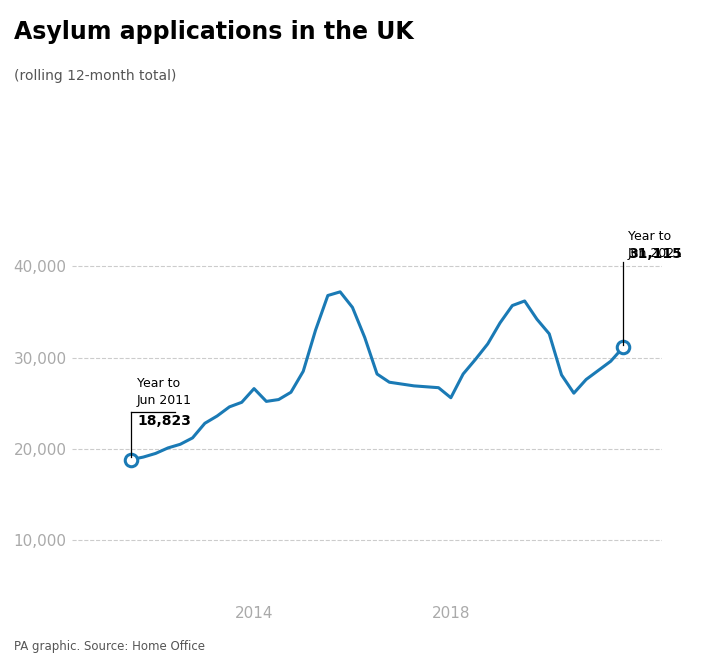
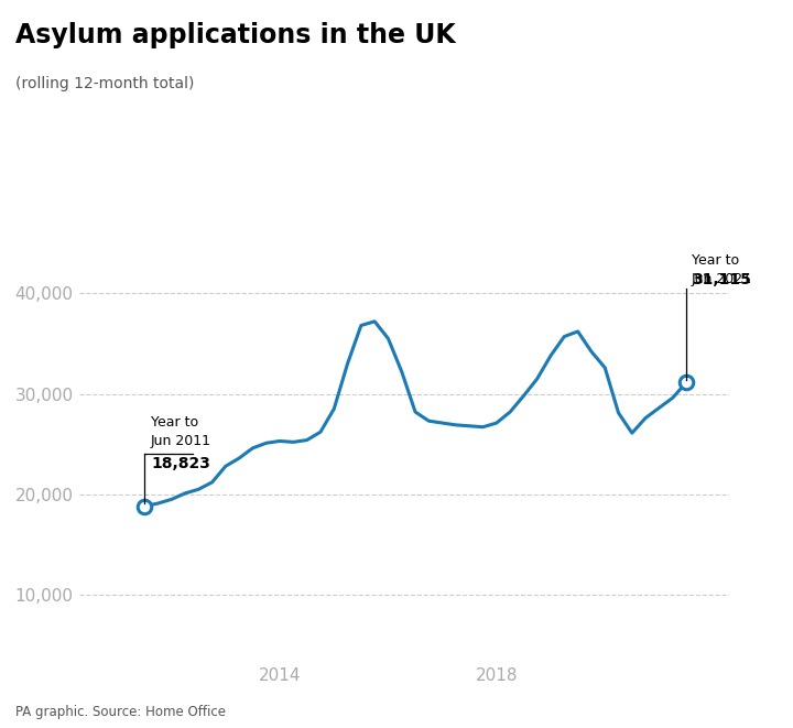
2014: 26,600 -> 25,300
2018: 25,600 -> 27,100
